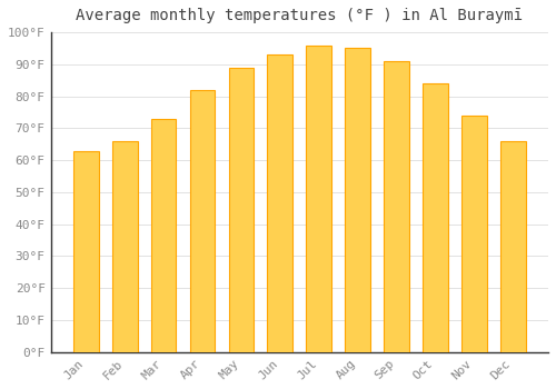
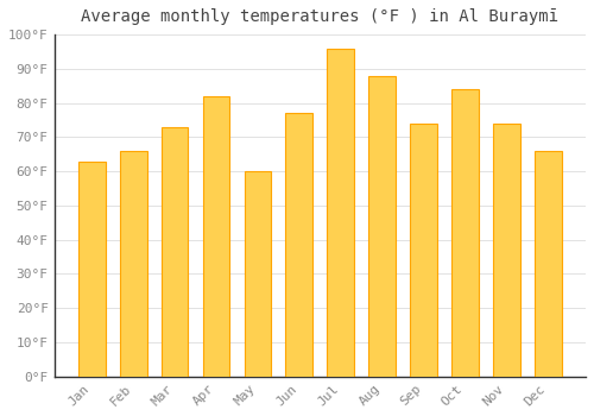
May: 89°F -> 60°F
Jun: 93°F -> 77°F
Aug: 95°F -> 88°F
Sep: 91°F -> 74°F
